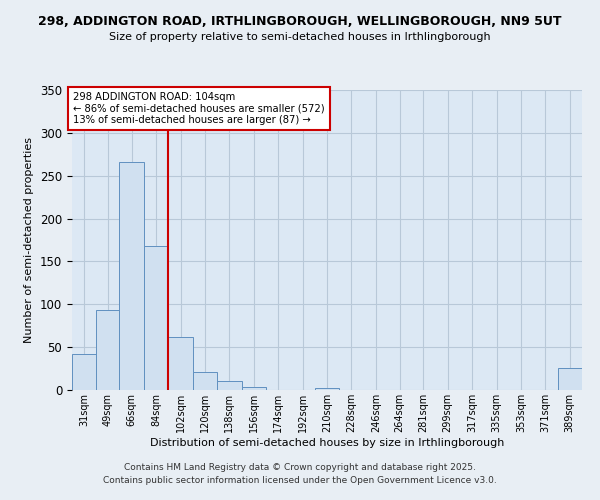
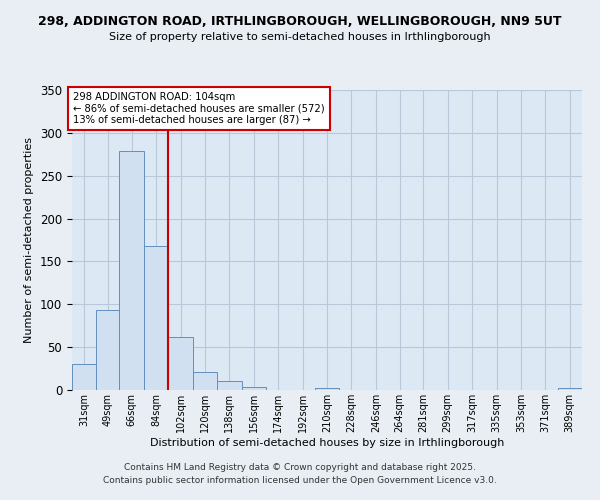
31sqm: 42 -> 30
66sqm: 266 -> 279
389sqm: 26 -> 2
